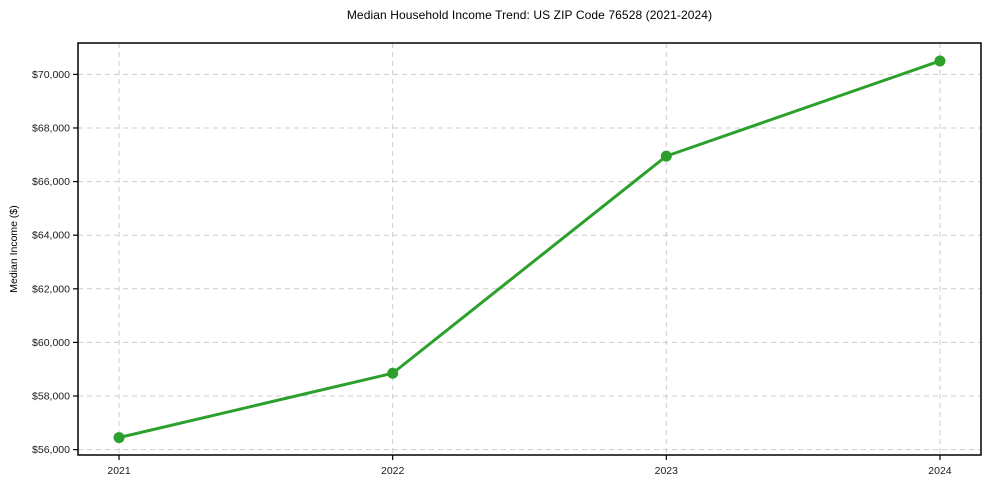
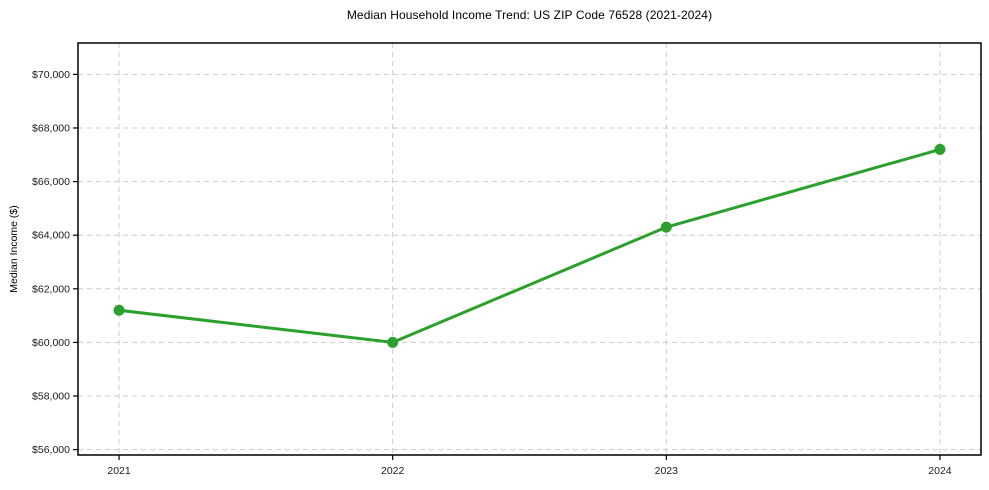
2021: $56400 -> $61200
2022: $58800 -> $60000
2023: $67000 -> $64300
2024: $70500 -> $67200
